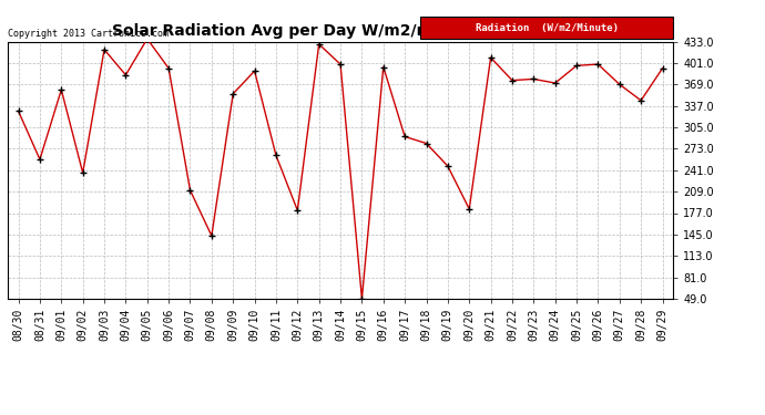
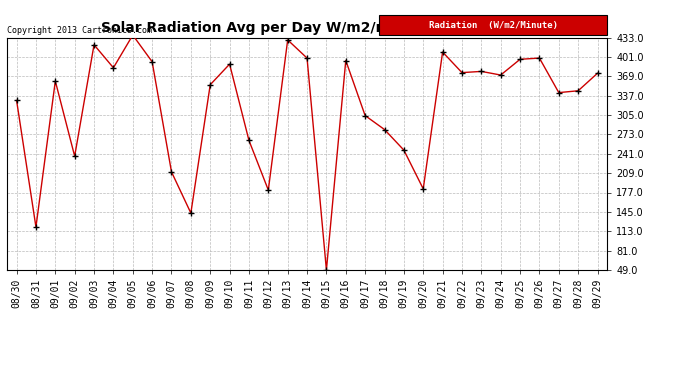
08/31: 257 -> 120
09/17: 291 -> 304
09/27: 369 -> 342
09/29: 393 -> 374
